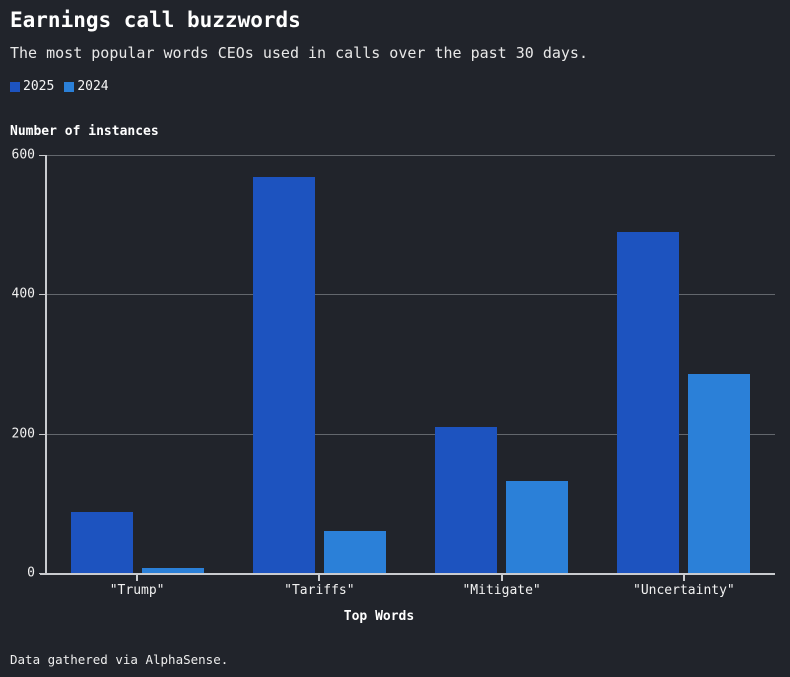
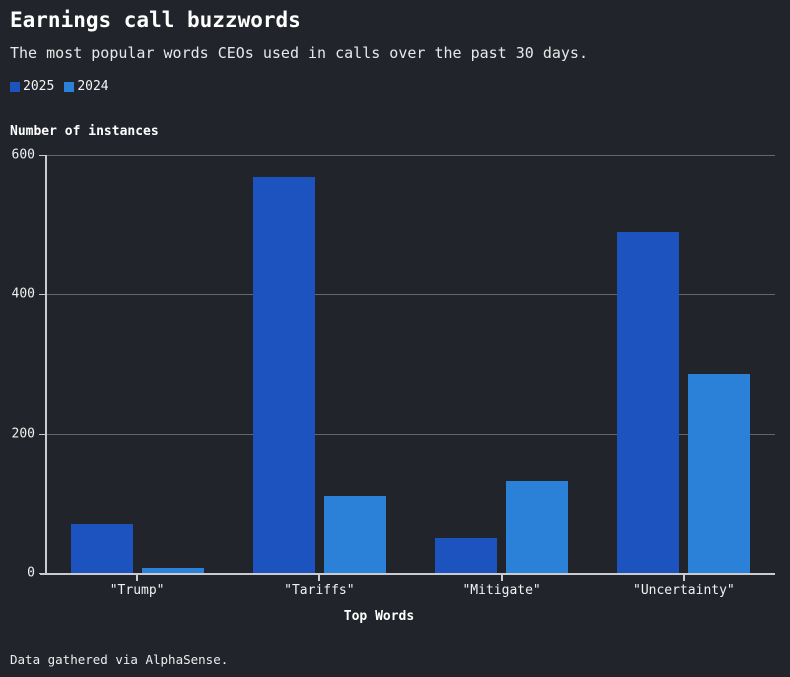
2025/"Trump": 90 -> 70
2024/"Tariffs": 60 -> 110
2025/"Mitigate": 210 -> 50
